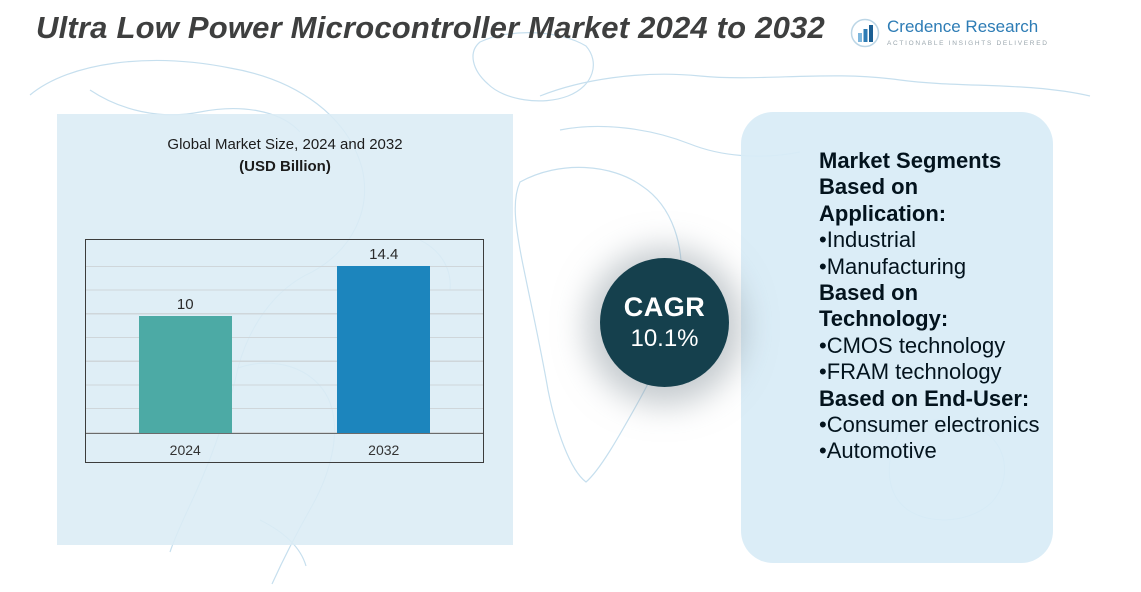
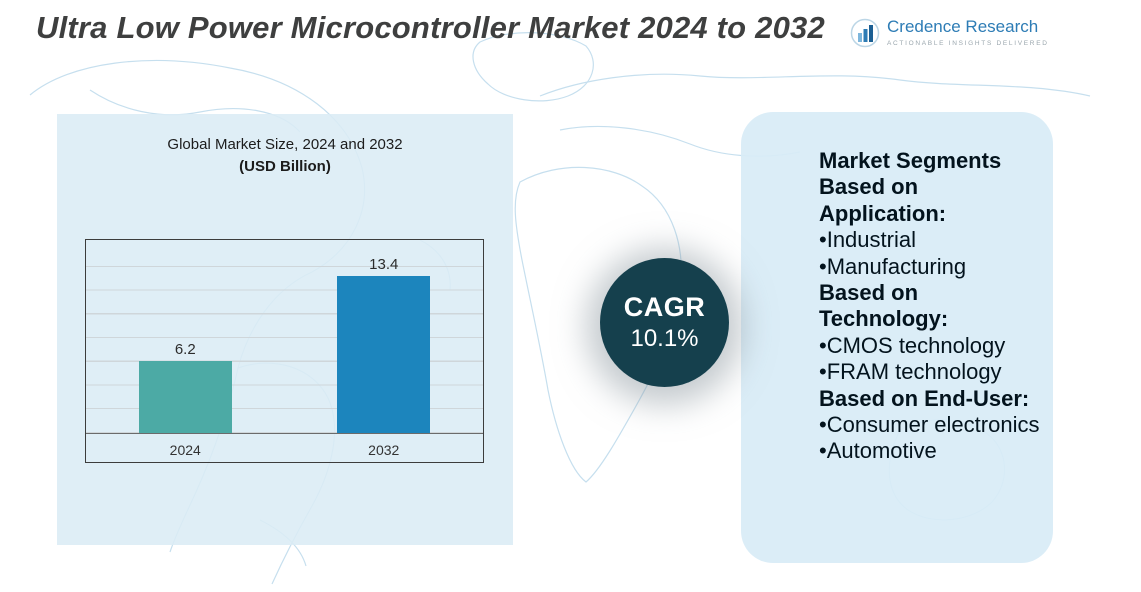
2024: 10 -> 6.2
2032: 14.4 -> 13.4
